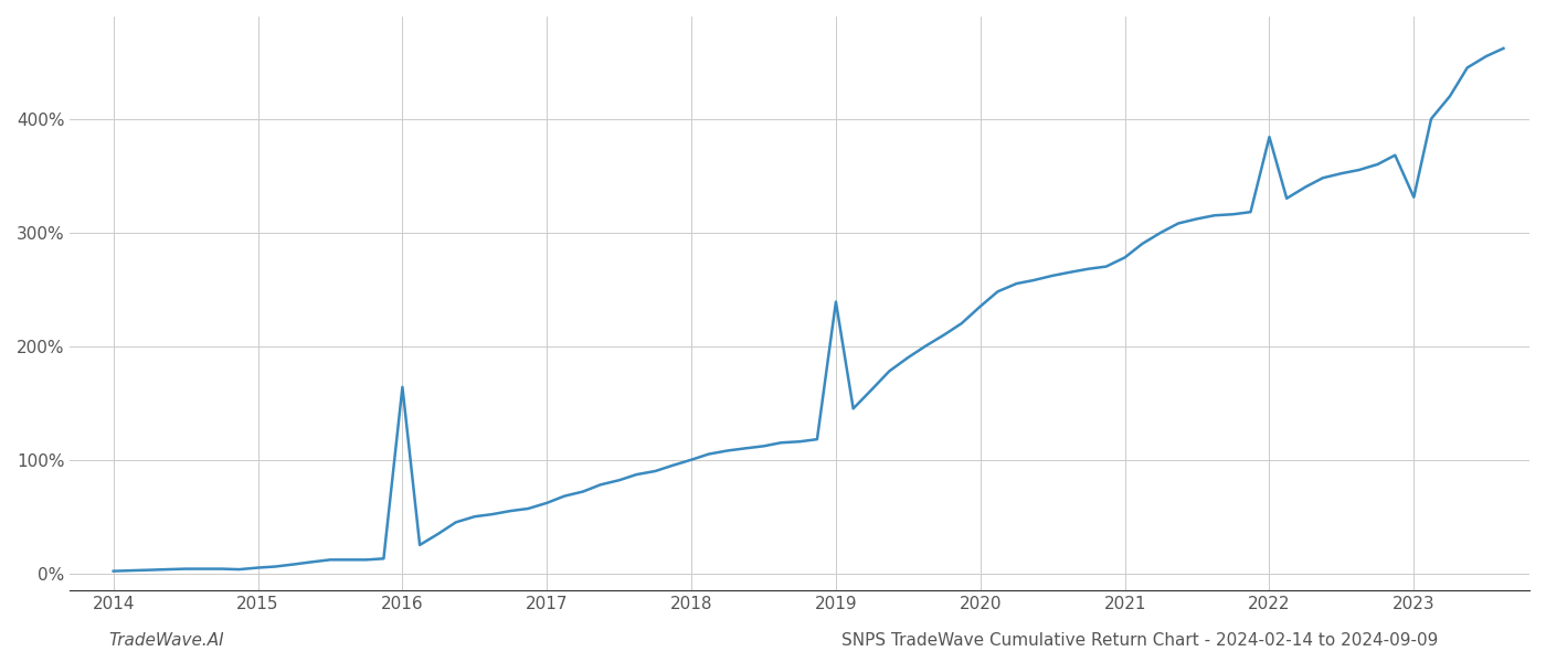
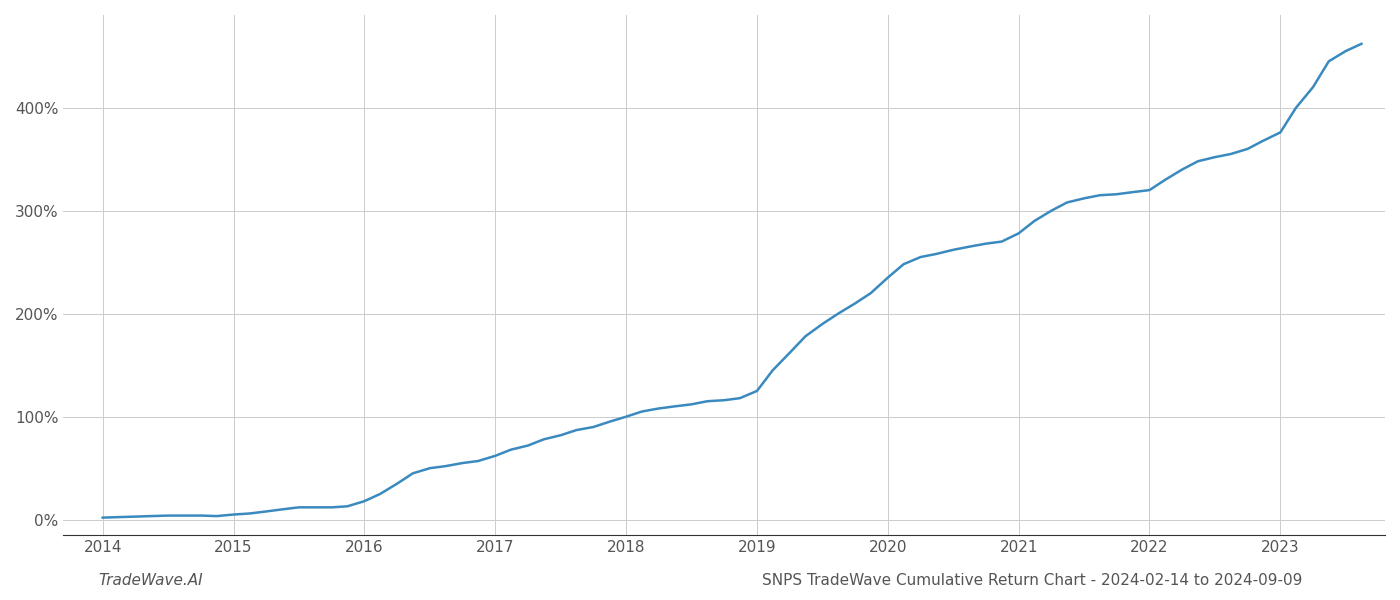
2016: 164% -> 18%
2019: 239% -> 125%
2022: 384% -> 320%
2023: 331% -> 376%
